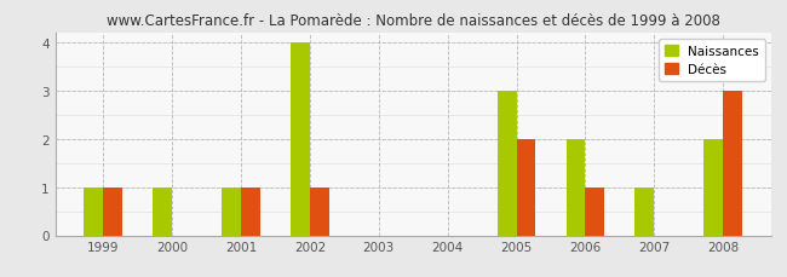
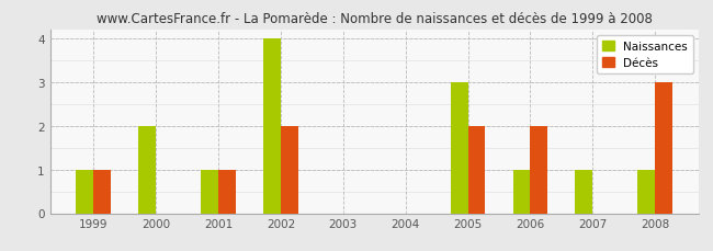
Naissances/2000: 1 -> 2
Décès/2002: 1 -> 2
Naissances/2006: 2 -> 1
Décès/2006: 1 -> 2
Naissances/2008: 2 -> 1
